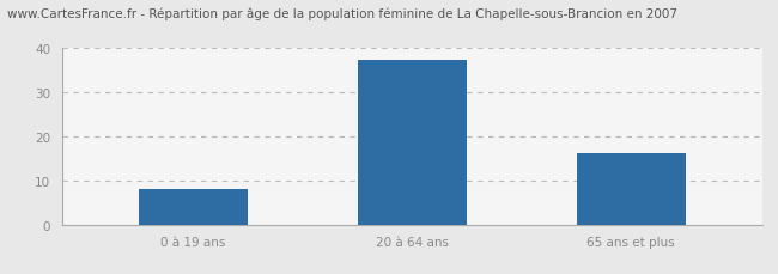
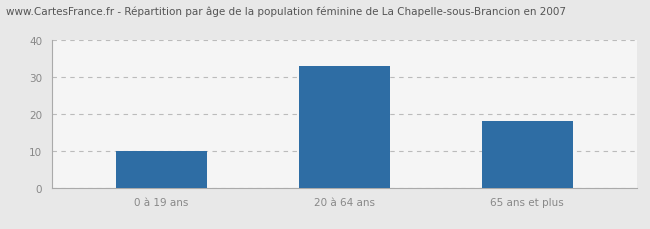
0 à 19 ans: 8.0 -> 10.0
20 à 64 ans: 37.5 -> 33.0
65 ans et plus: 16.2 -> 18.0
